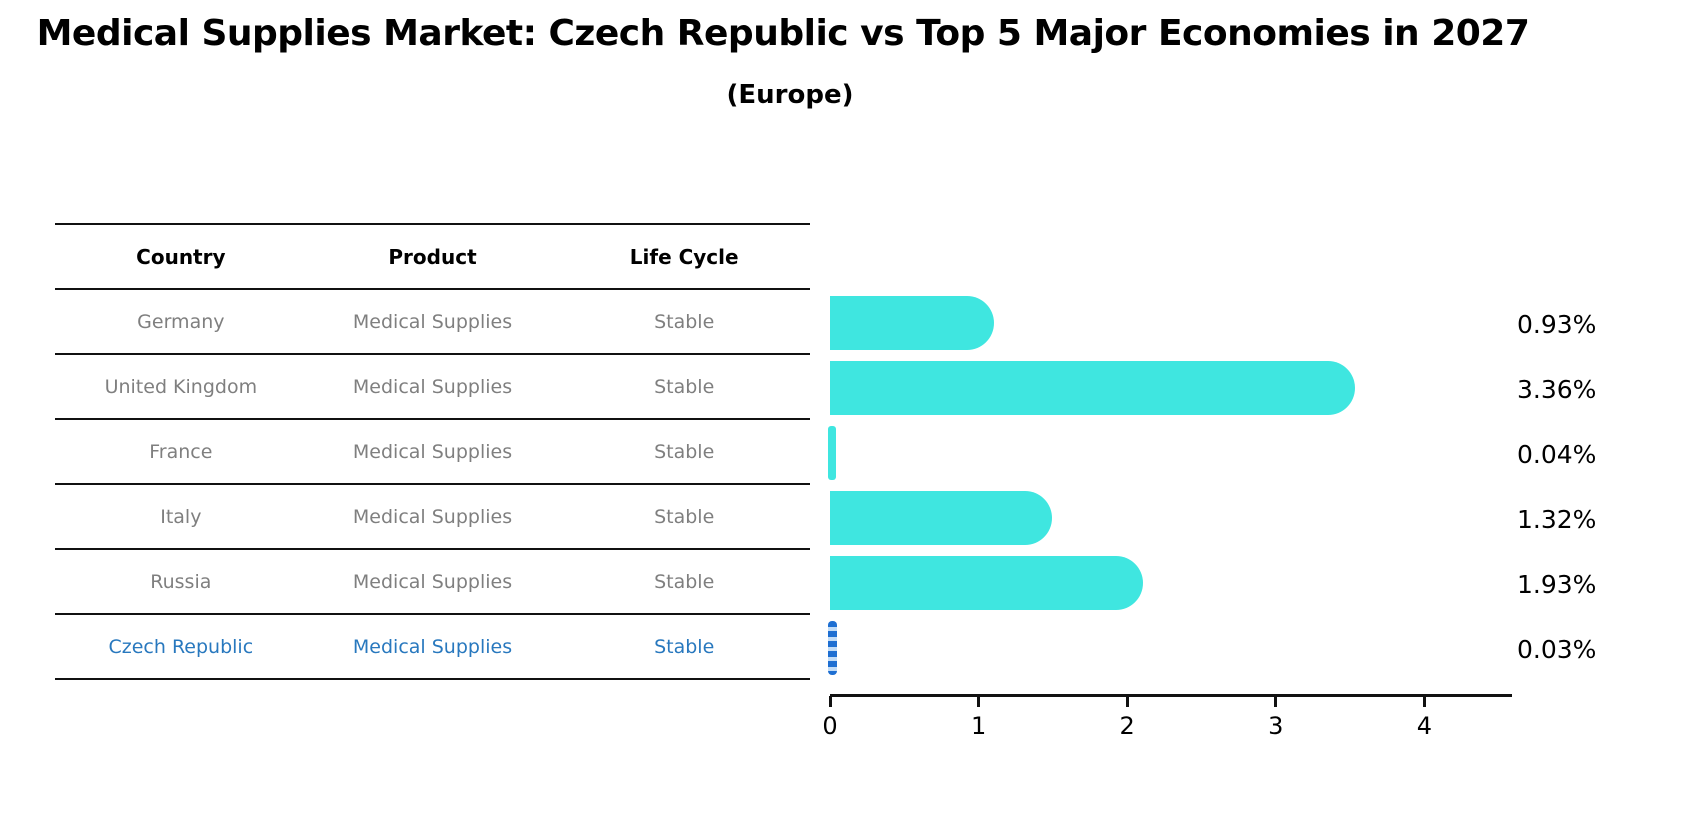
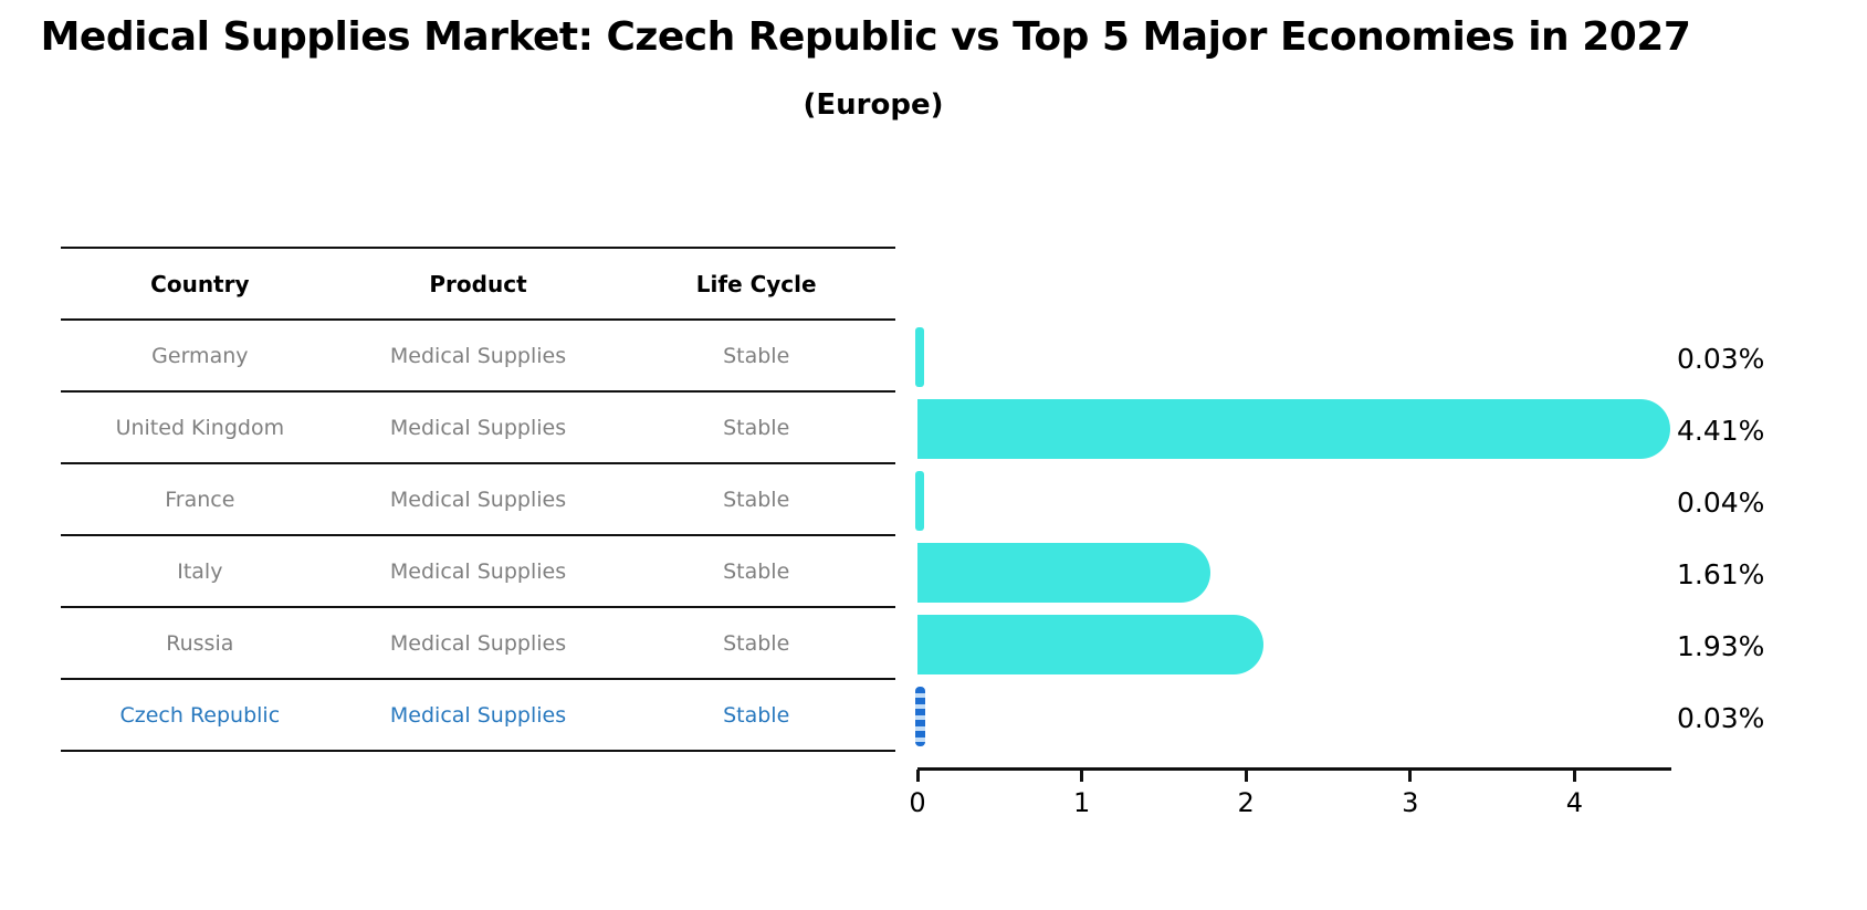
Germany: 0.93% -> 0.03%
United Kingdom: 3.36% -> 4.41%
Italy: 1.32% -> 1.61%
